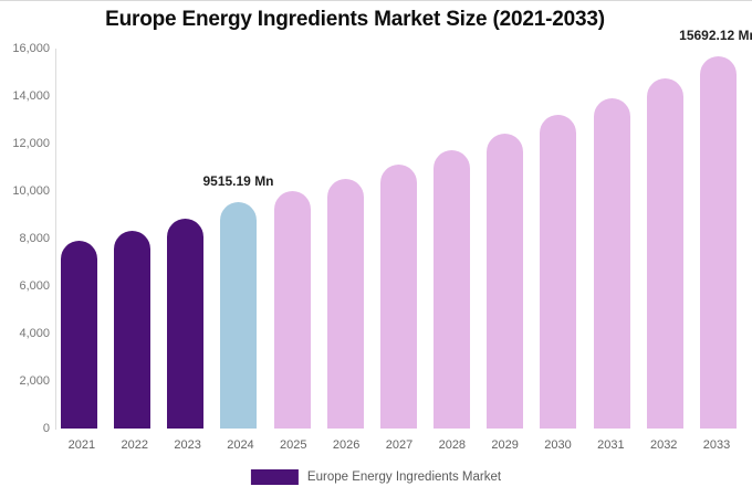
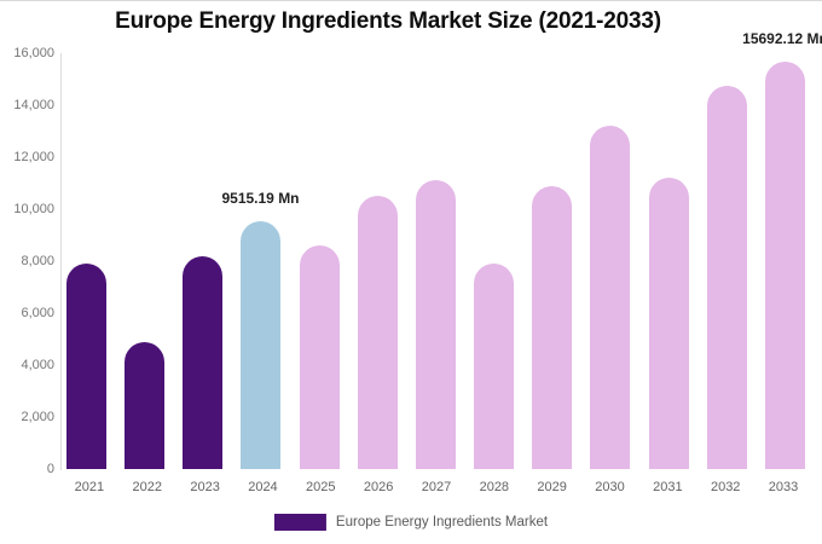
2022: 8300 -> 4900
2023: 8800 -> 8200
2025: 10000 -> 8600
2028: 11700 -> 7900
2029: 12400 -> 10900
2031: 13900 -> 11200
